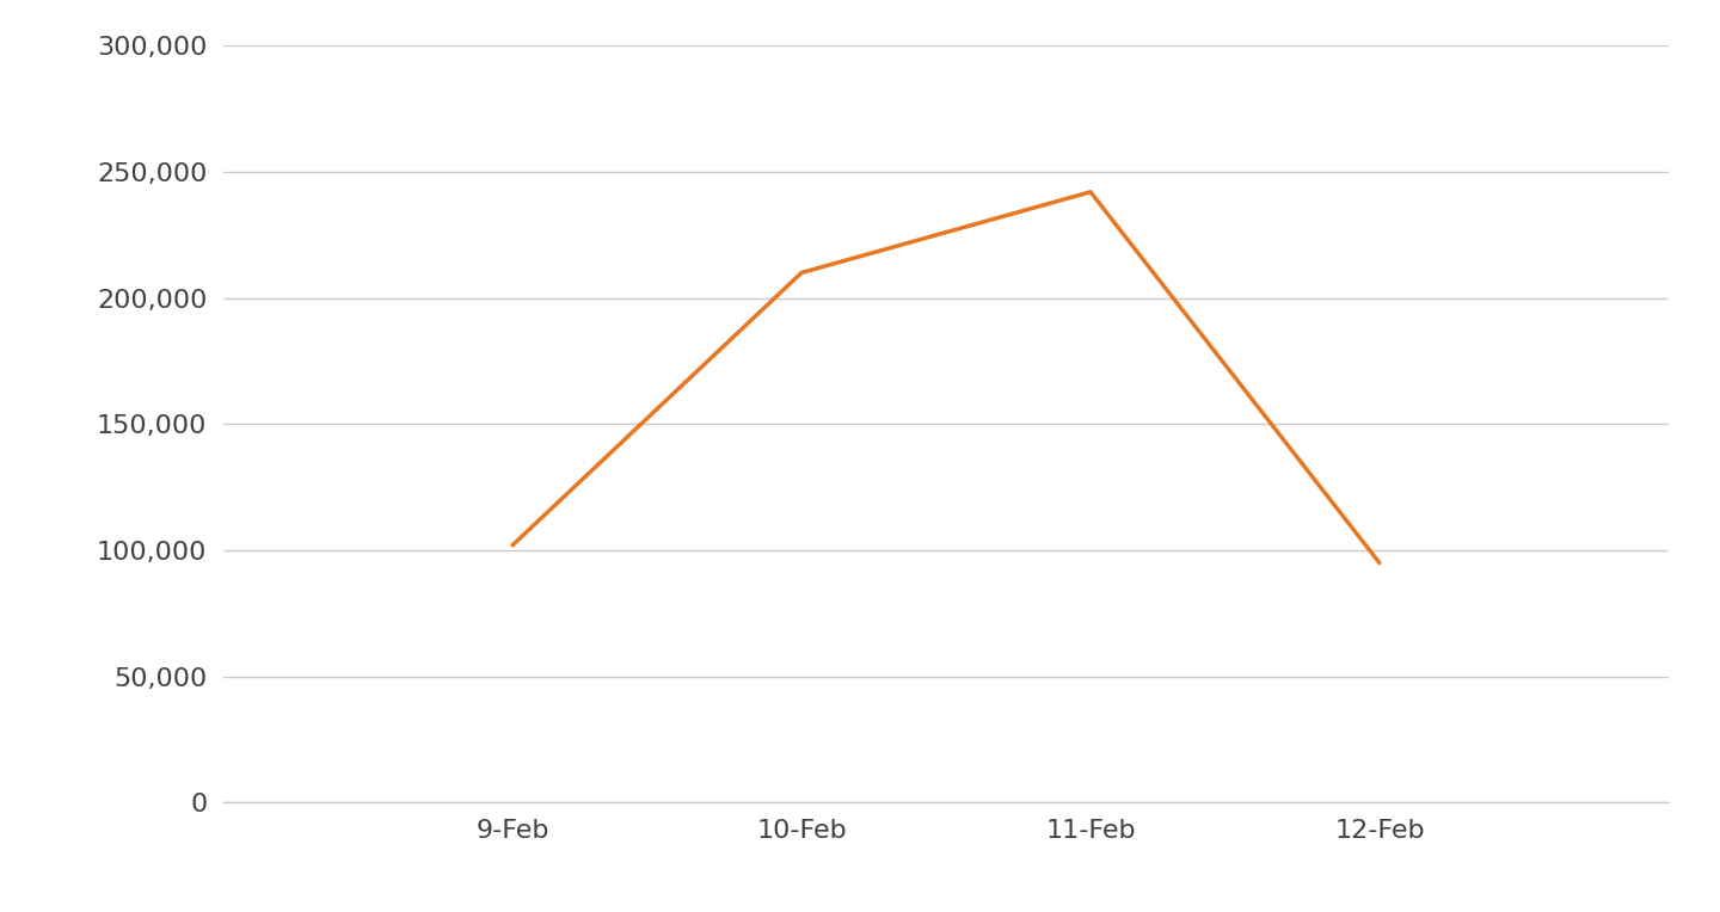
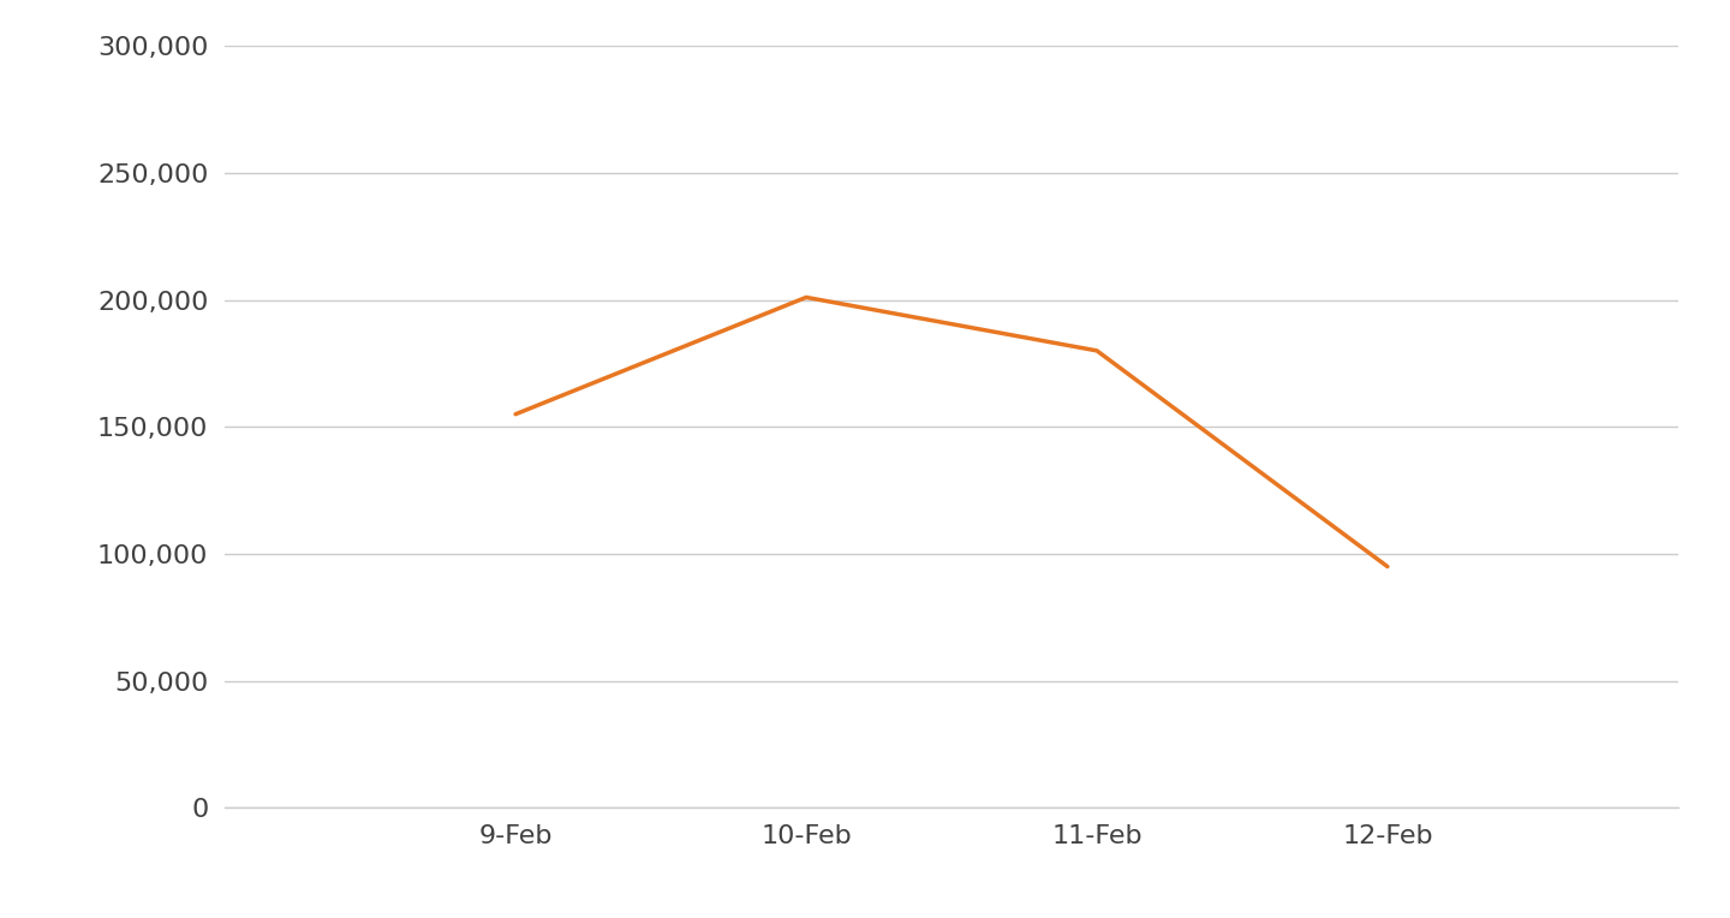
9-Feb: 102,000 -> 155,000
10-Feb: 210,000 -> 201,000
11-Feb: 242,000 -> 180,000
